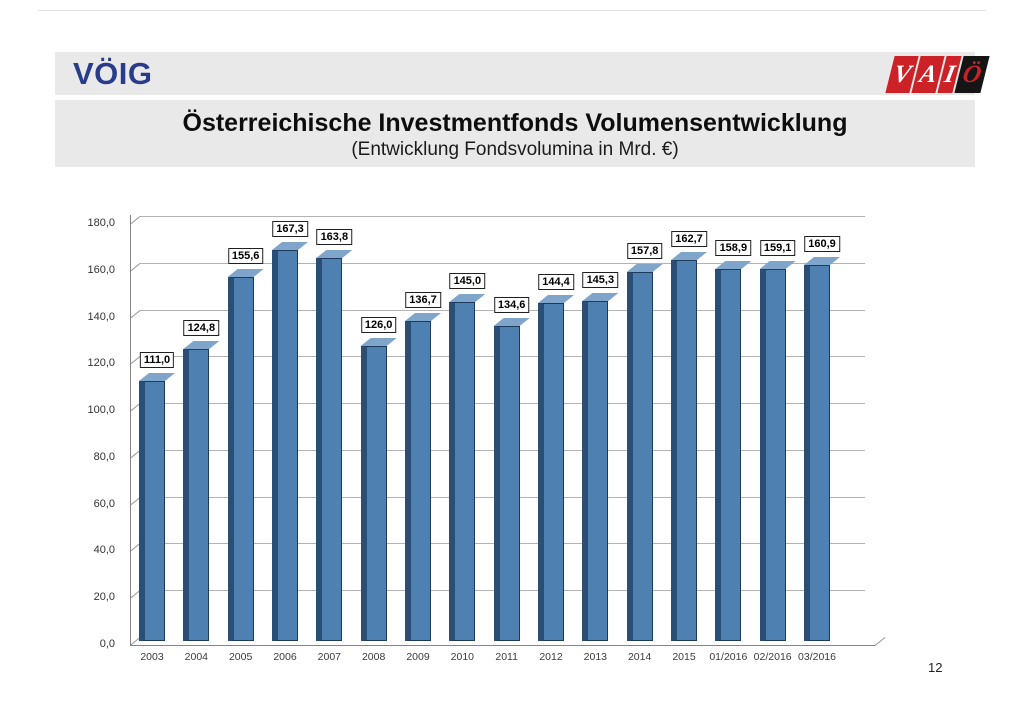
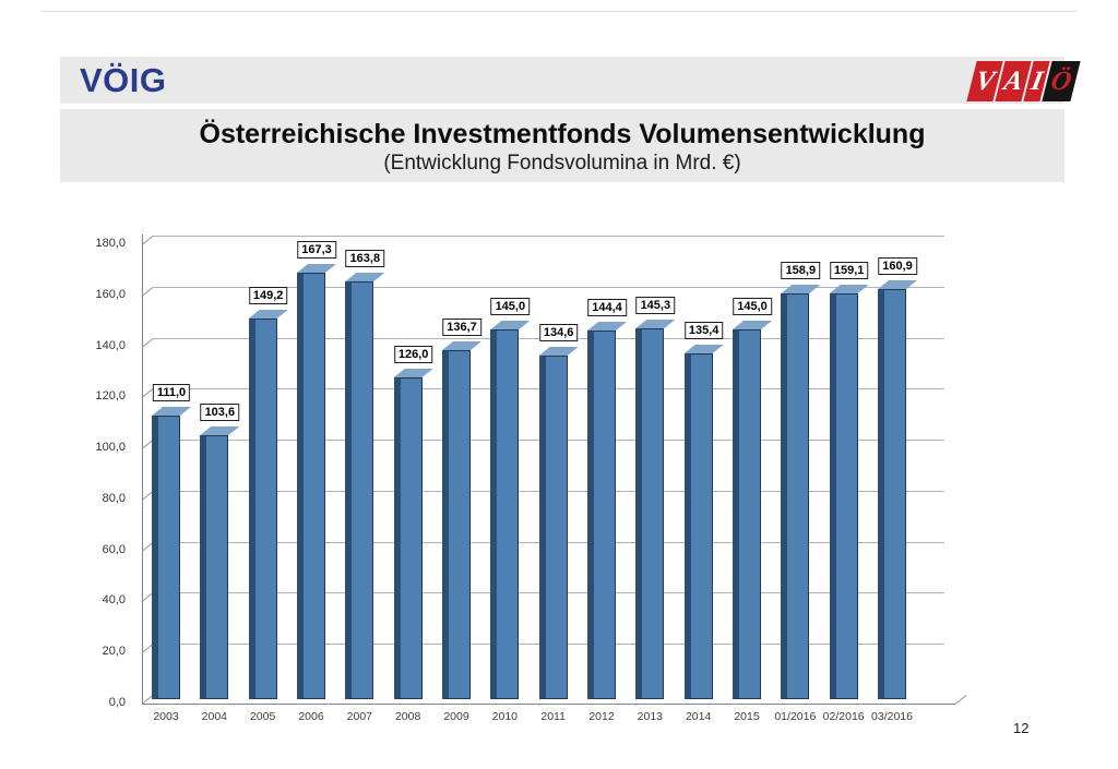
2004: 124,8 -> 103,6
2005: 155,6 -> 149,2
2014: 157,8 -> 135,4
2015: 162,7 -> 145,0
